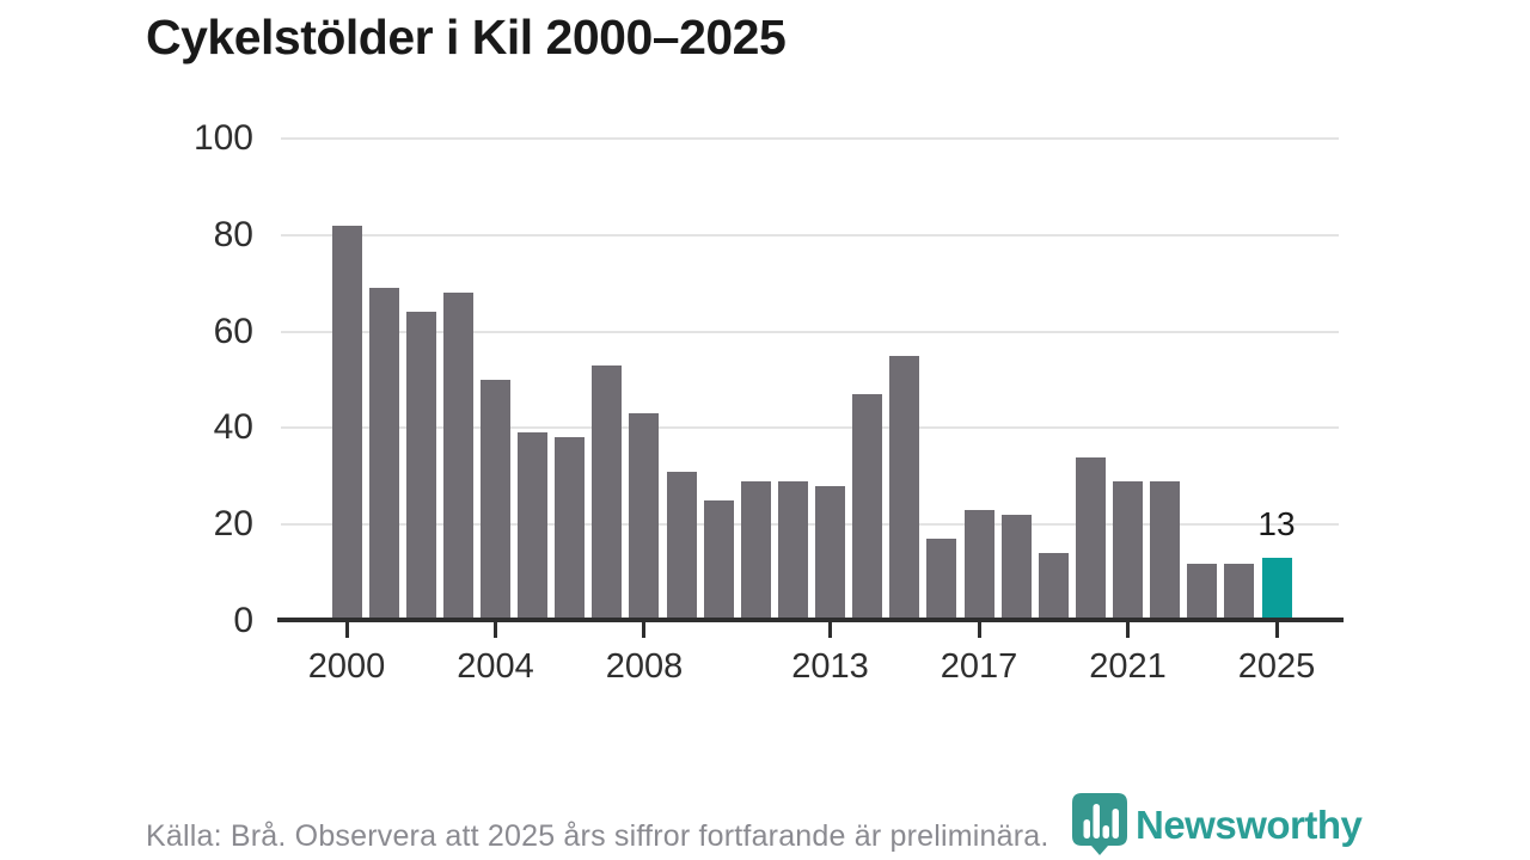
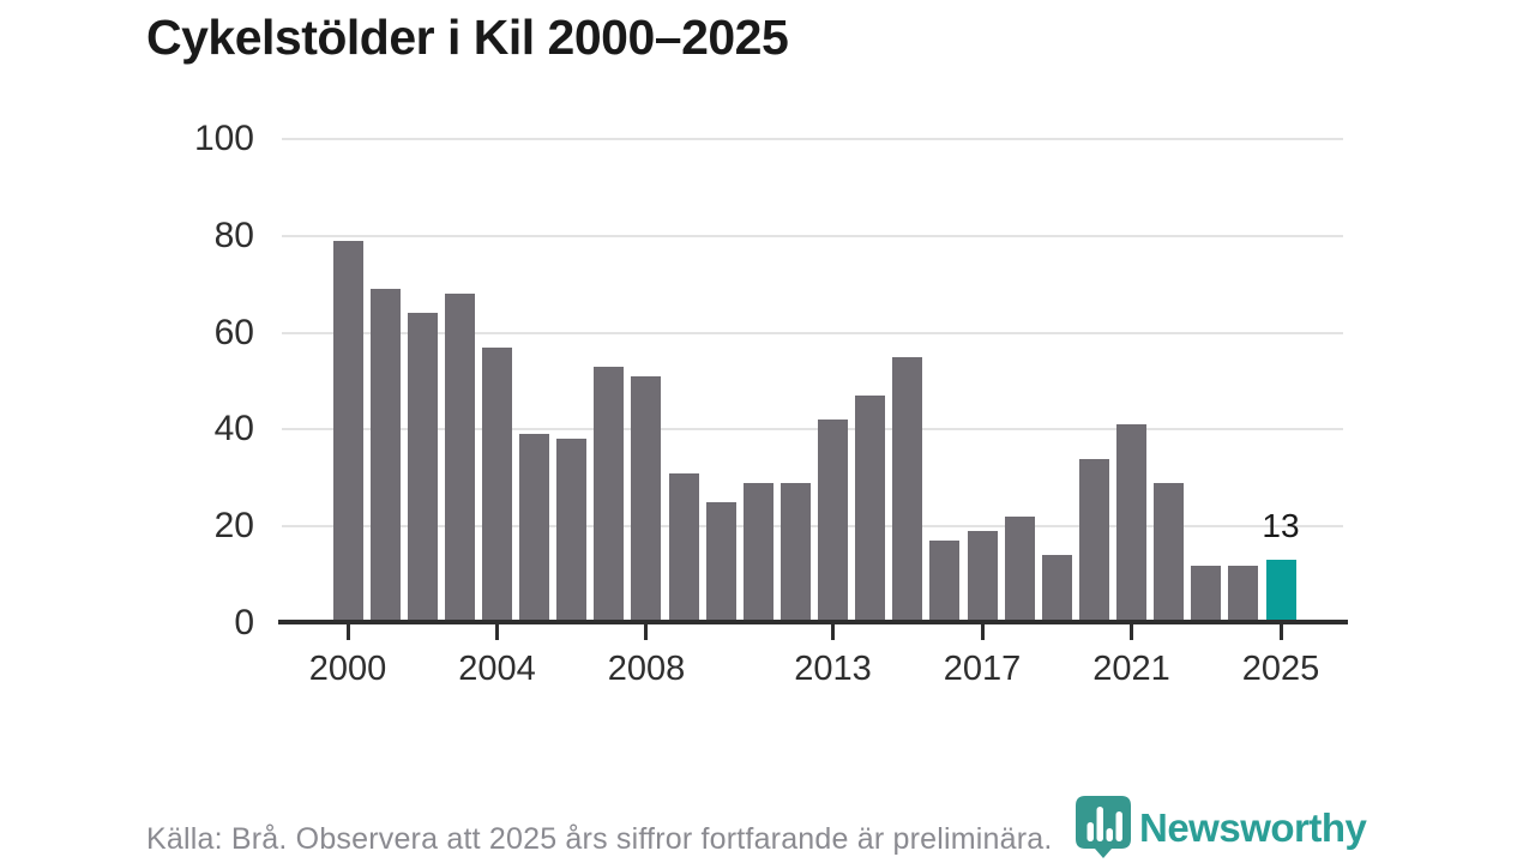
2000: 82 -> 79
2004: 50 -> 57
2008: 43 -> 51
2013: 28 -> 42
2017: 23 -> 19
2021: 29 -> 41
